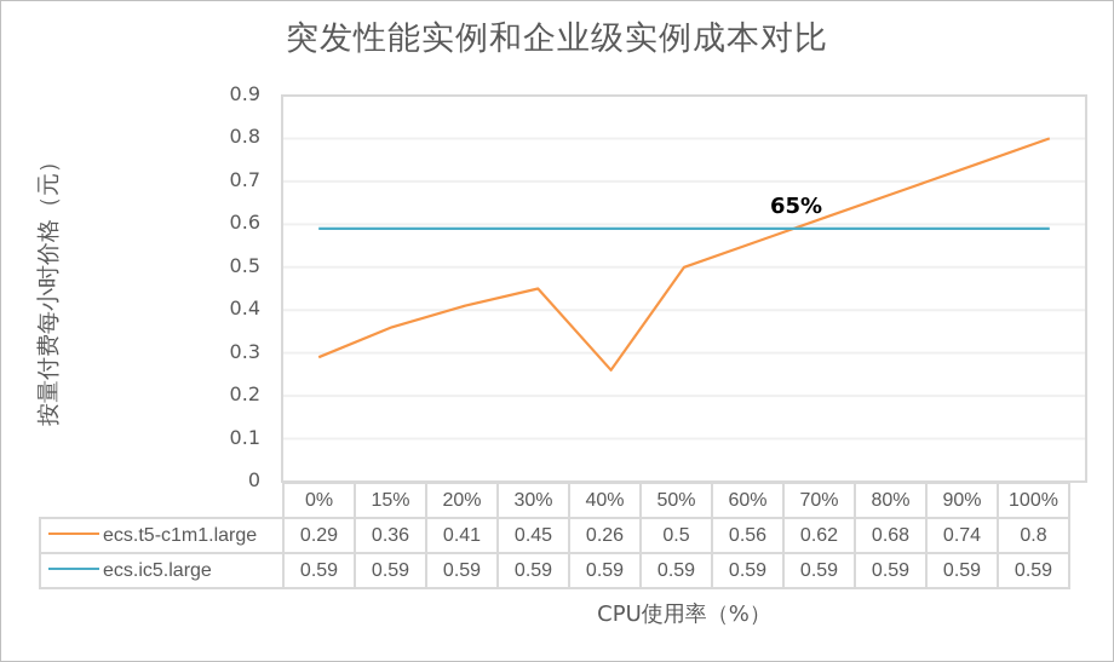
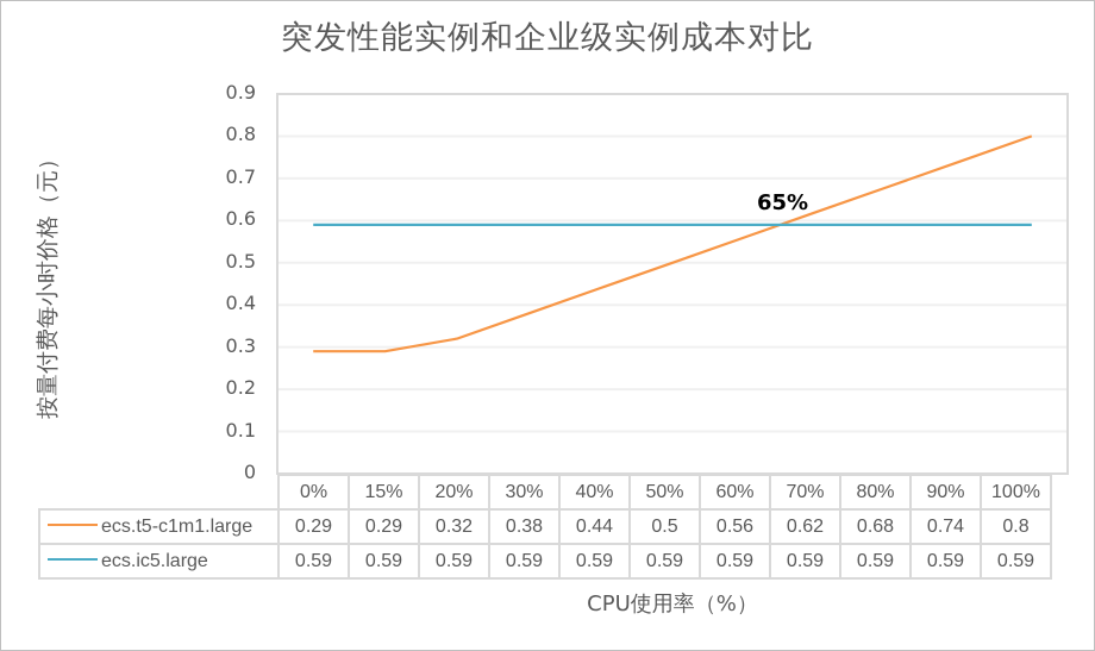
ecs.t5-c1m1.large/15%: 0.36 -> 0.29
ecs.t5-c1m1.large/20%: 0.41 -> 0.32
ecs.t5-c1m1.large/30%: 0.45 -> 0.38
ecs.t5-c1m1.large/40%: 0.26 -> 0.44
